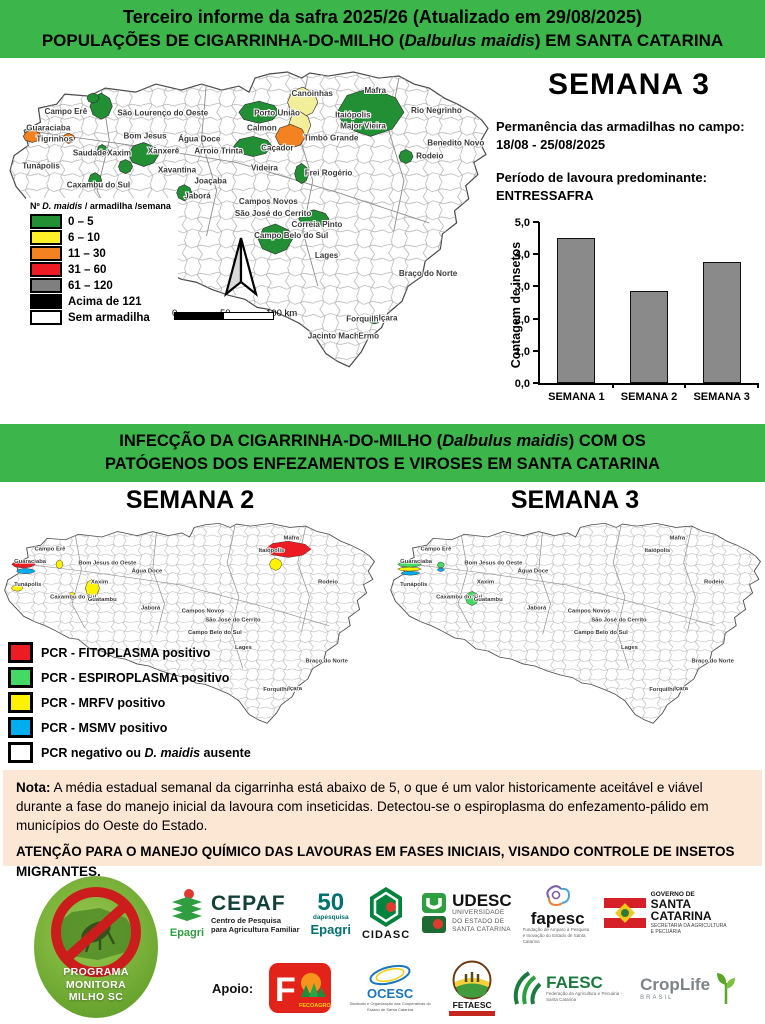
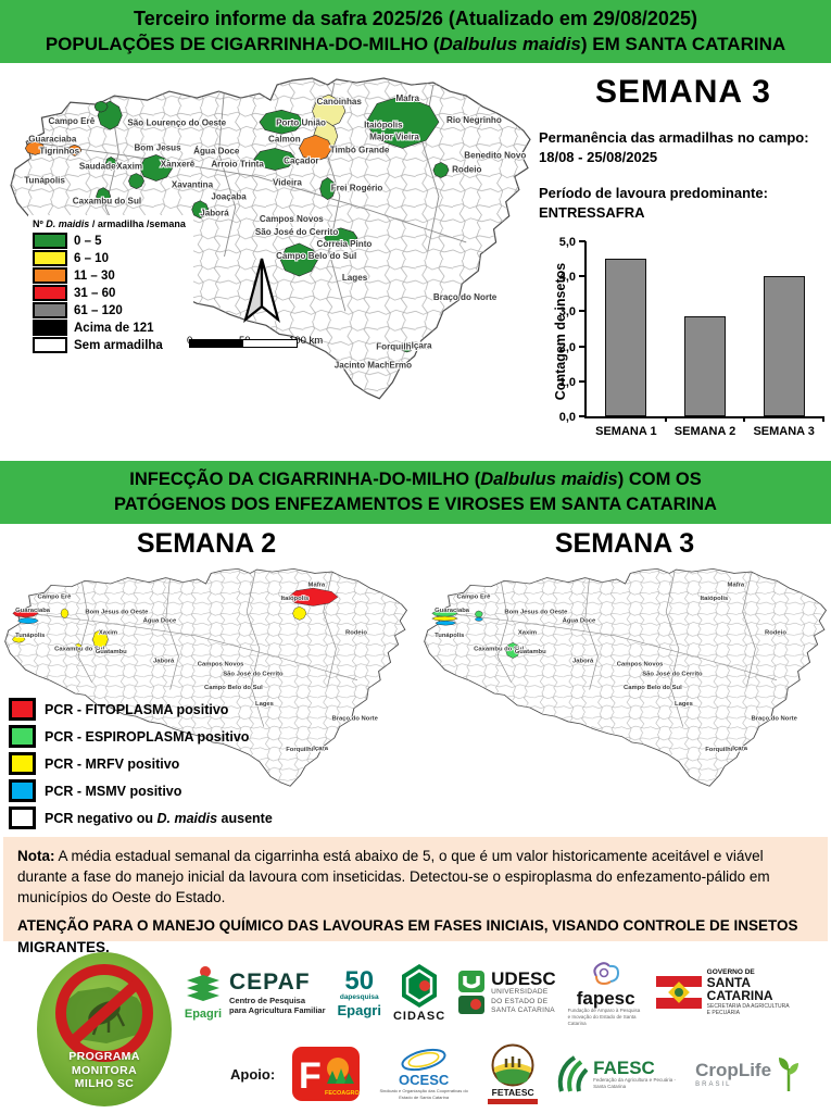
SEMANA 3: 3,8 -> 4,0
